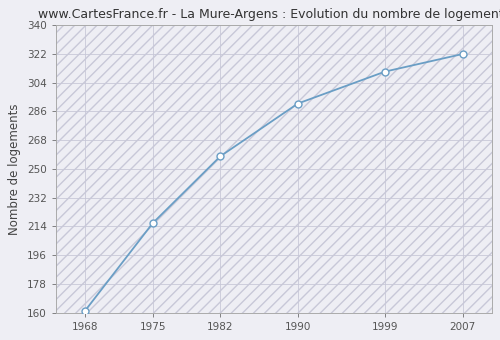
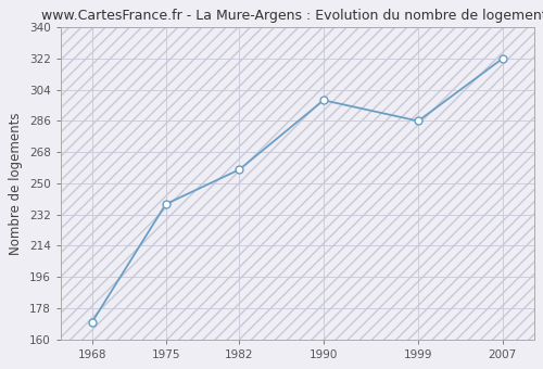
1968: 161 -> 170
1975: 216 -> 238
1990: 291 -> 298
1999: 311 -> 286
